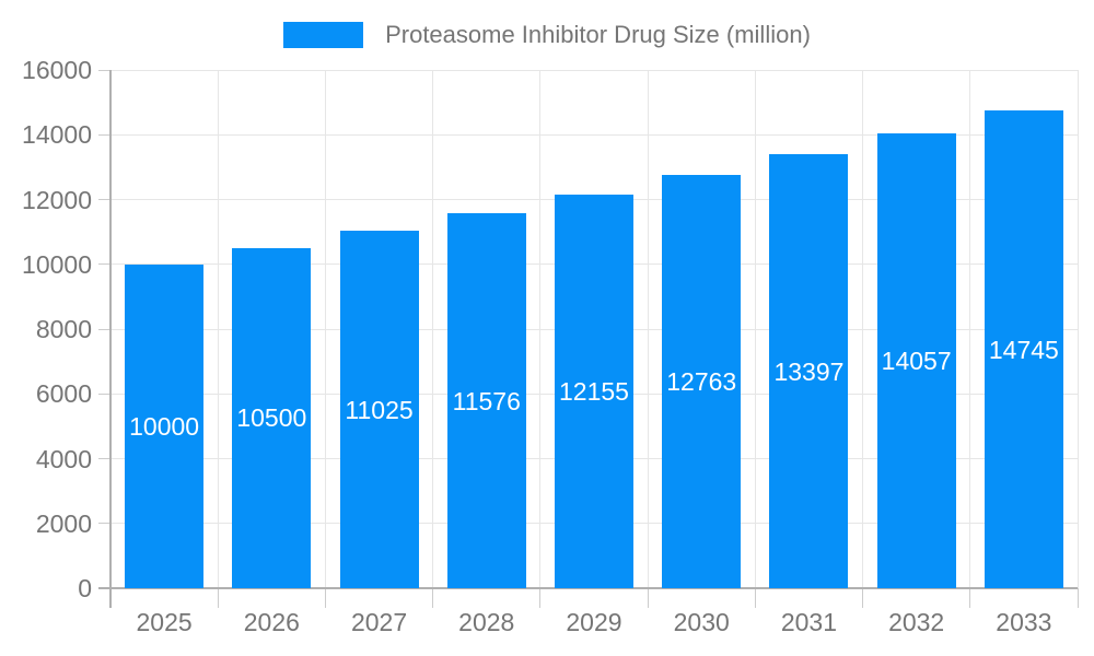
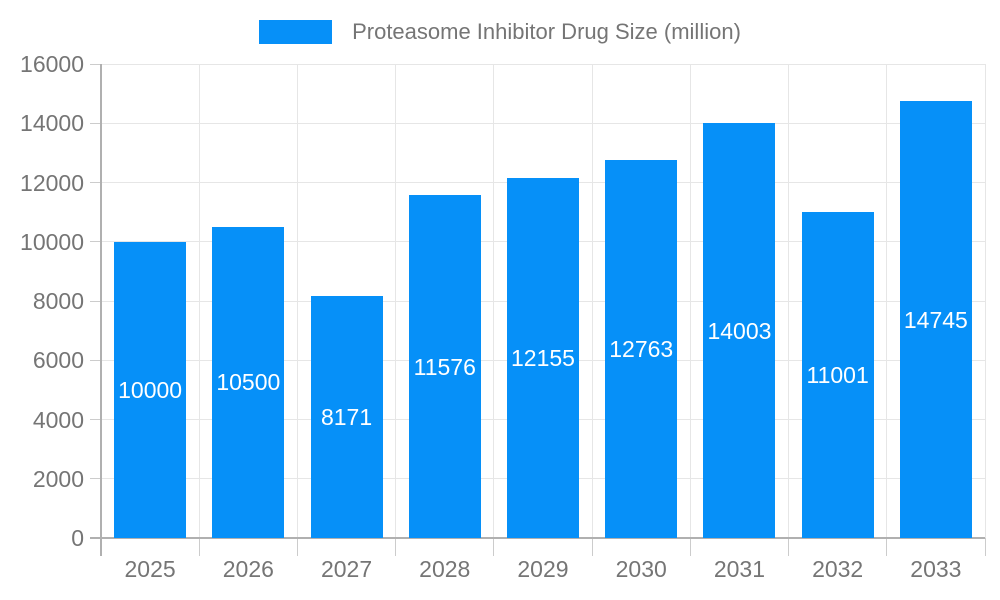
2027: 11025 -> 8171
2031: 13397 -> 14003
2032: 14057 -> 11001
